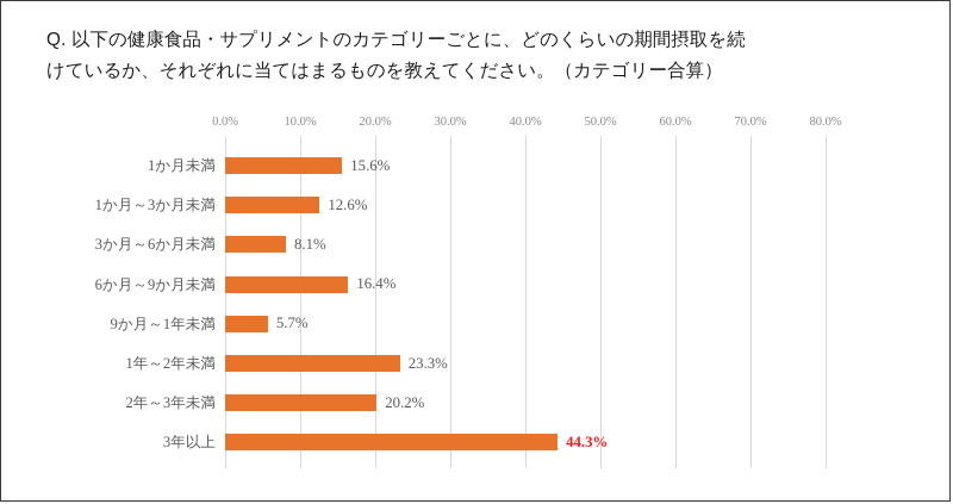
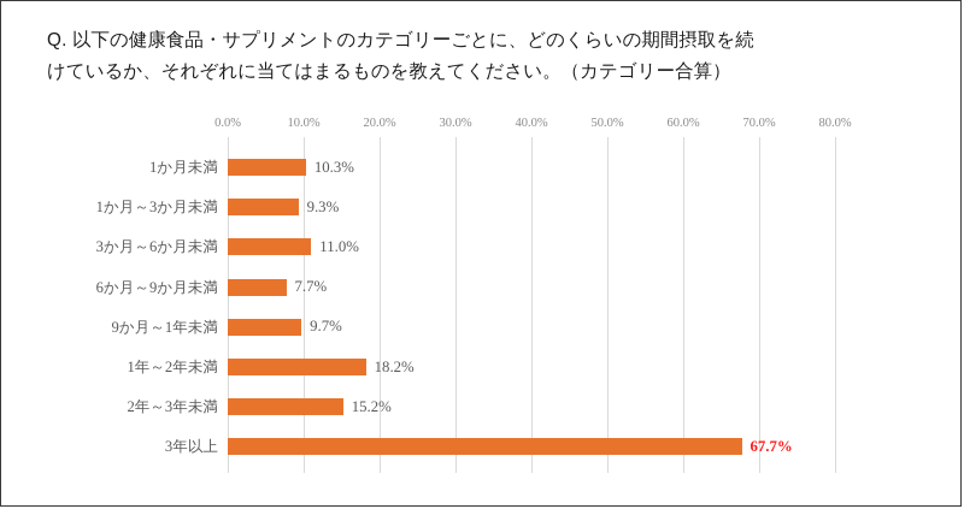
1か月未満: 15.6% -> 10.3%
1か月～3か月未満: 12.6% -> 9.3%
3か月～6か月未満: 8.1% -> 11.0%
6か月～9か月未満: 16.4% -> 7.7%
9か月～1年未満: 5.7% -> 9.7%
1年～2年未満: 23.3% -> 18.2%
2年～3年未満: 20.2% -> 15.2%
3年以上: 44.3% -> 67.7%
